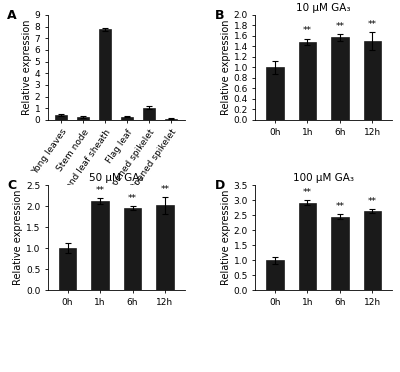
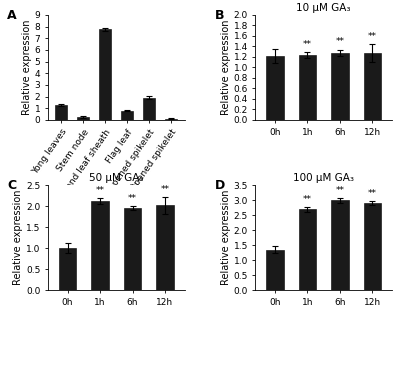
Yong leaves: 0.4 -> 1.3
Flag leaf: 0.3 -> 0.8
Unopened spikelet: 1.1 -> 1.9
10 μM GA₃/0h: 1.00 -> 1.22
10 μM GA₃/1h: 1.49 -> 1.24
10 μM GA₃/6h: 1.57 -> 1.28
10 μM GA₃/12h: 1.50 -> 1.28
100 μM GA₃/0h: 1.00 -> 1.35
100 μM GA₃/1h: 2.92 -> 2.70
100 μM GA₃/6h: 2.45 -> 3.00
100 μM GA₃/12h: 2.63 -> 2.90
